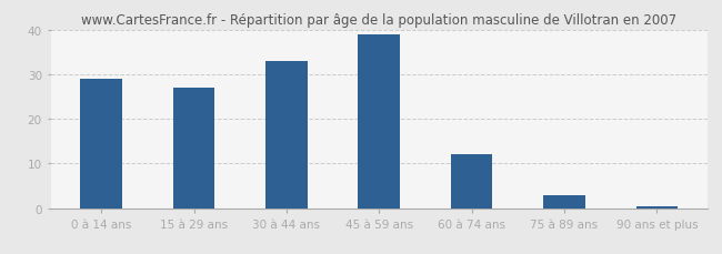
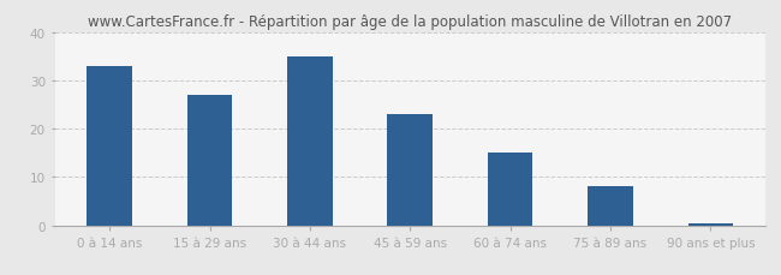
0 à 14 ans: 29.0 -> 33.0
30 à 44 ans: 33.0 -> 35.0
45 à 59 ans: 39.0 -> 23.0
60 à 74 ans: 12.0 -> 15.0
75 à 89 ans: 3.0 -> 8.0
